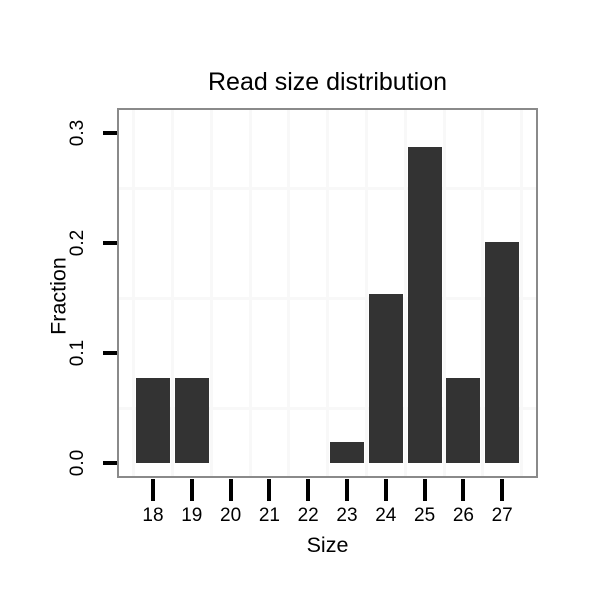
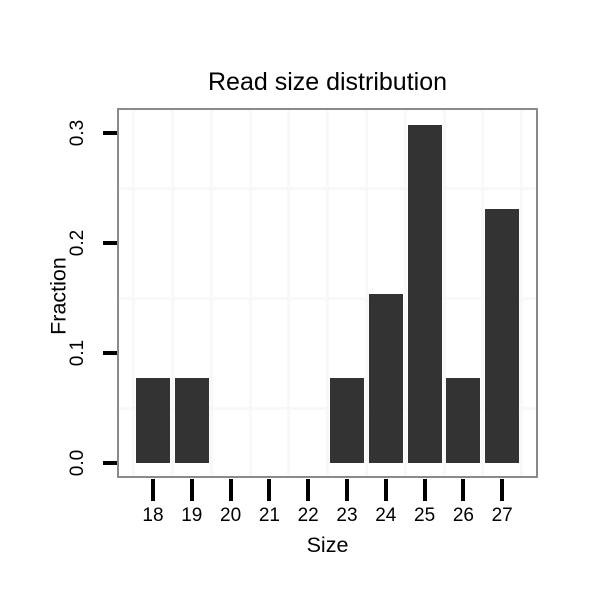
23: 0.019 -> 0.077
25: 0.287 -> 0.308
27: 0.201 -> 0.231
